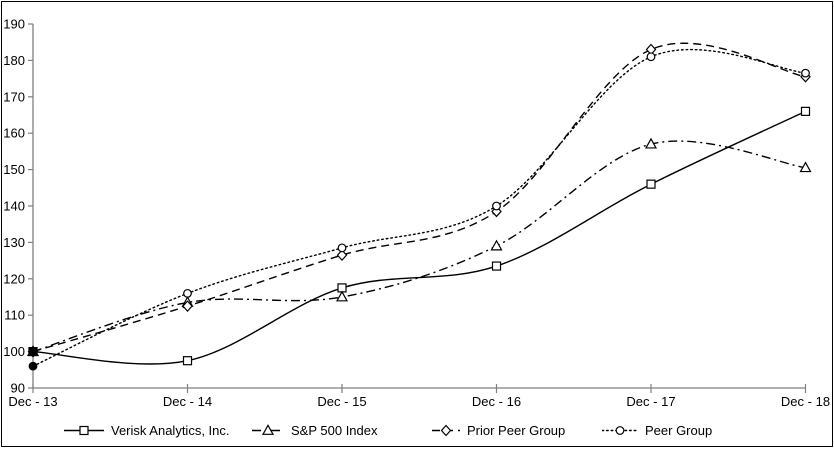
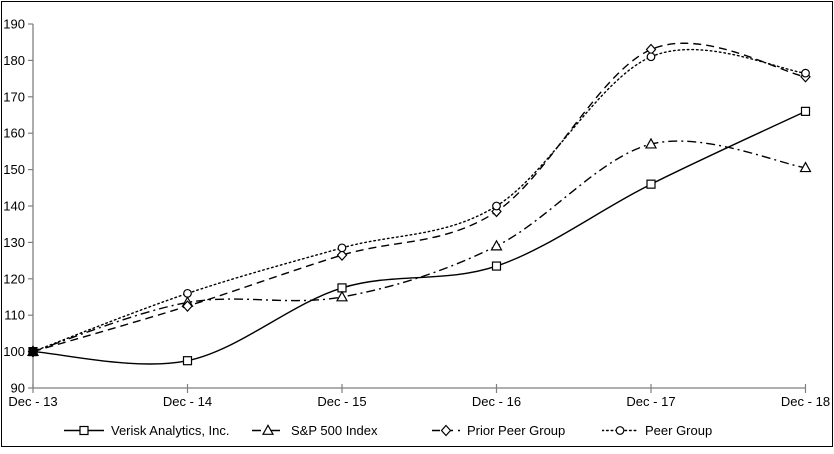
Peer Group/Dec - 13: 96 -> 100
